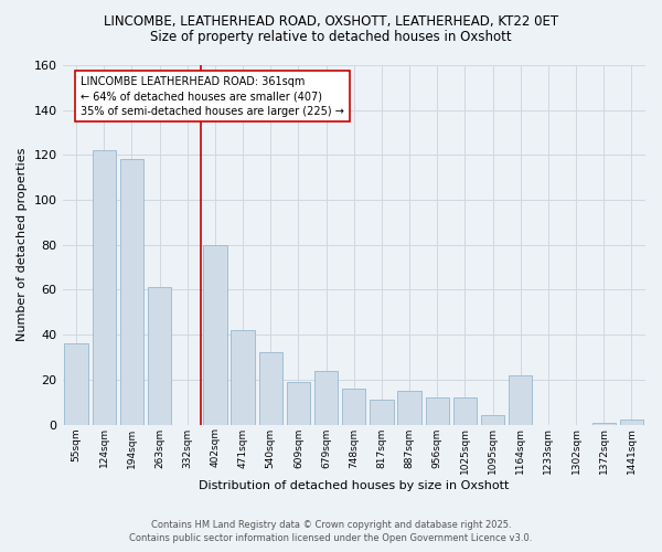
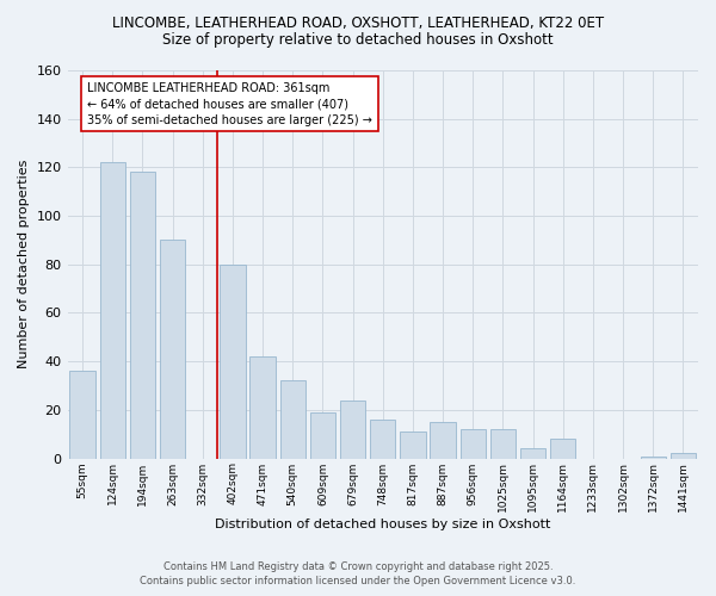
263sqm: 61 -> 90
1164sqm: 22 -> 8
